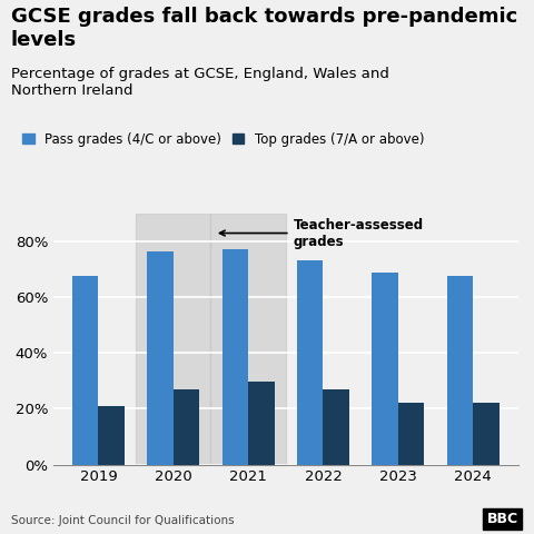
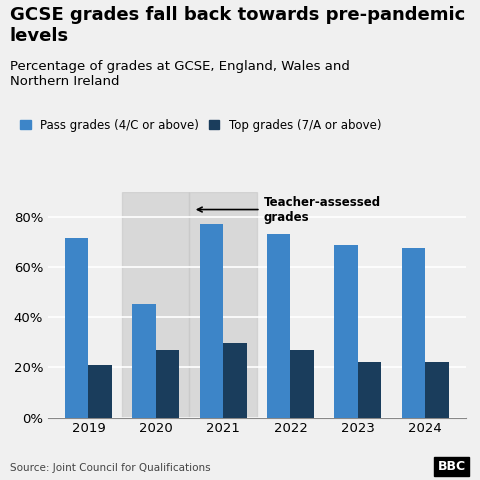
Pass grades (4/C or above)/2019: 67.5% -> 71.5%
Pass grades (4/C or above)/2020: 76.3% -> 45.5%
